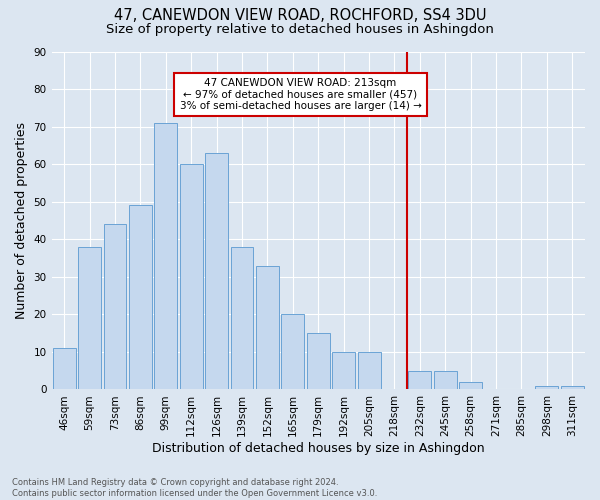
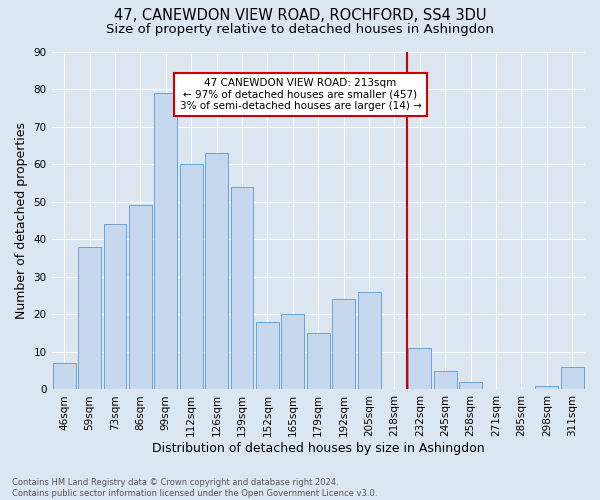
46sqm: 11 -> 7
99sqm: 71 -> 79
139sqm: 38 -> 54
152sqm: 33 -> 18
192sqm: 10 -> 24
205sqm: 10 -> 26
232sqm: 5 -> 11
311sqm: 1 -> 6
